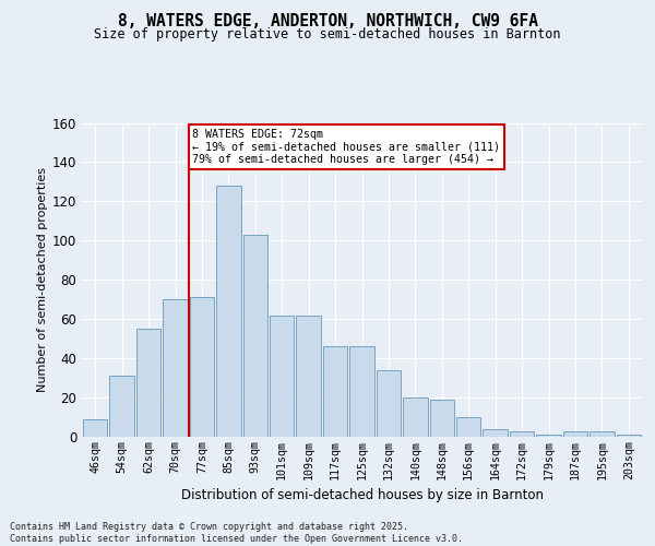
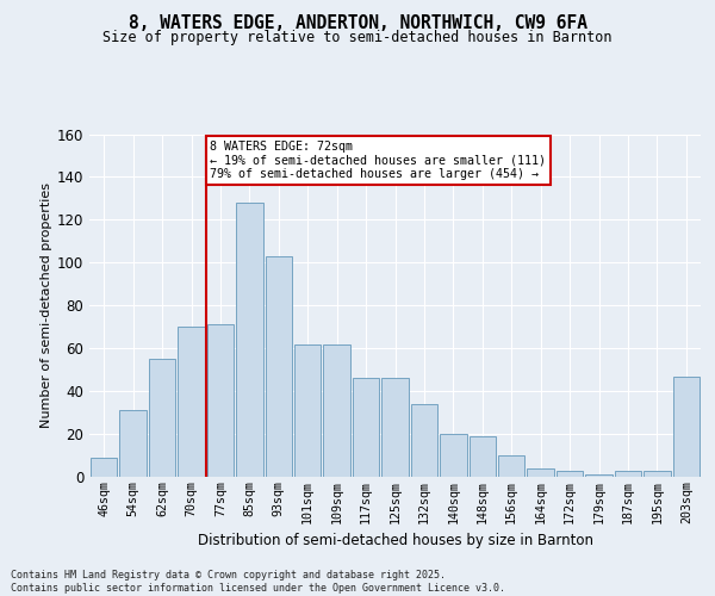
203sqm: 1 -> 47
